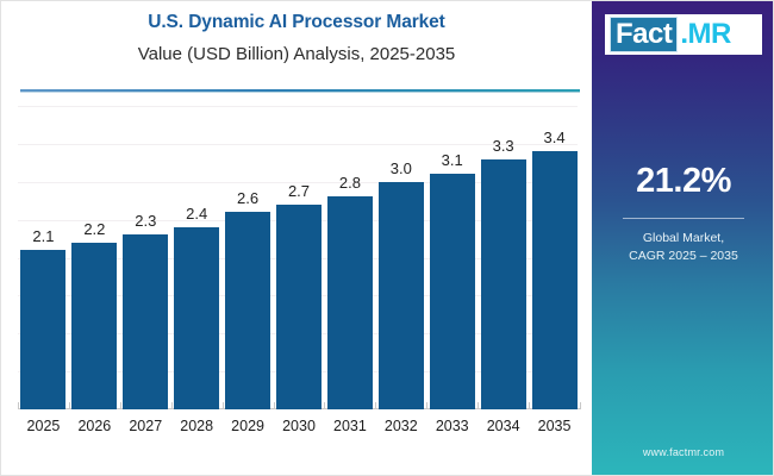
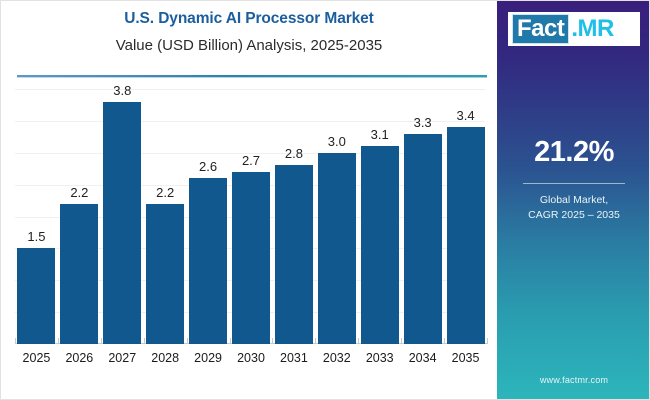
2025: 2.1 -> 1.5
2027: 2.3 -> 3.8
2028: 2.4 -> 2.2
